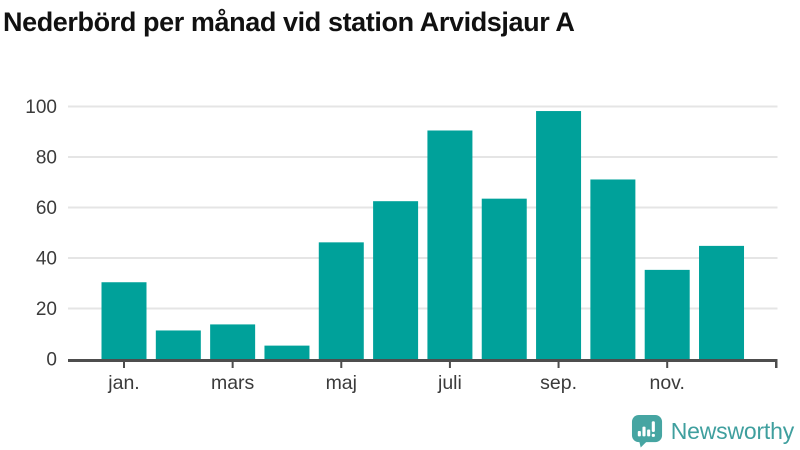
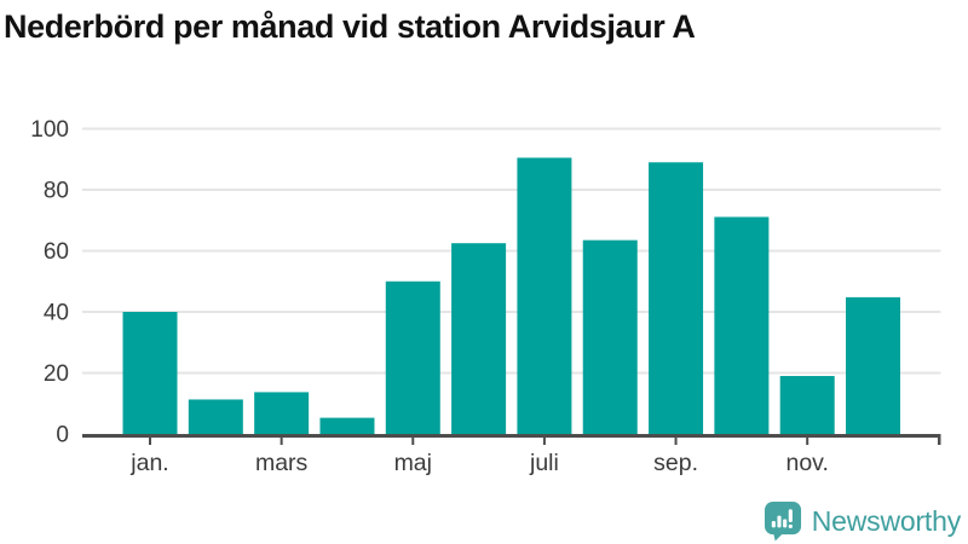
jan.: 30 -> 40
maj: 46 -> 50
sep.: 98 -> 89
nov.: 35 -> 19
